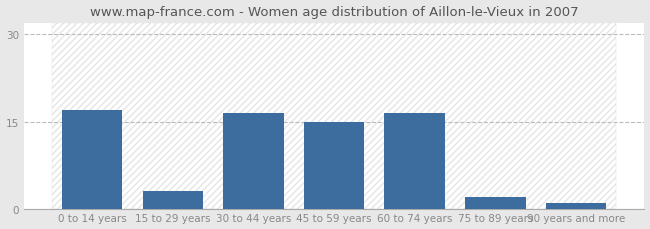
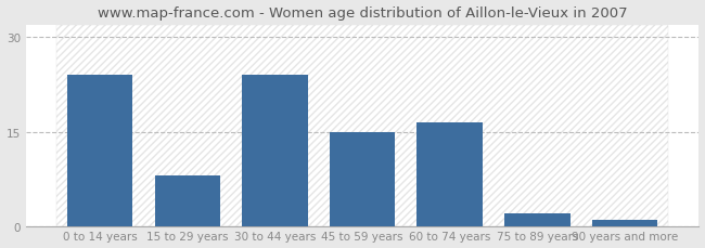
0 to 14 years: 17.0 -> 24.0
15 to 29 years: 3.0 -> 8.0
30 to 44 years: 16.5 -> 24.0
